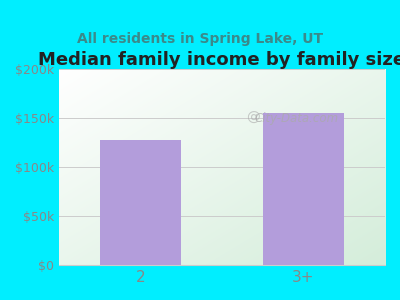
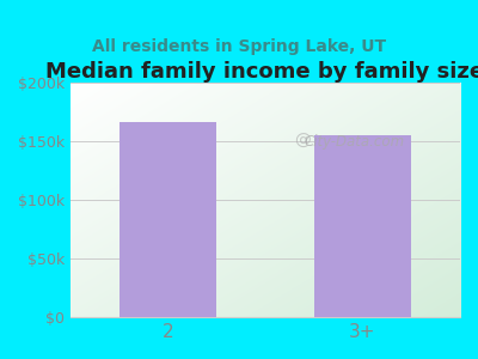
2: $128k -> $166k
